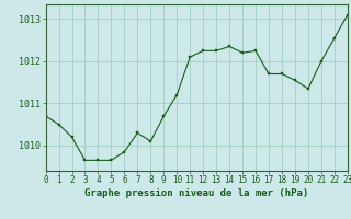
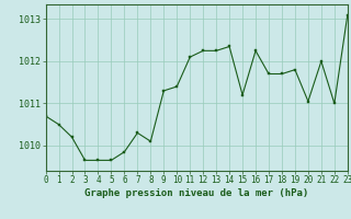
9: 1010.70 -> 1011.30
10: 1011.20 -> 1011.40
15: 1012.20 -> 1011.20
19: 1011.55 -> 1011.80
20: 1011.35 -> 1011.05
22: 1012.55 -> 1011.00
